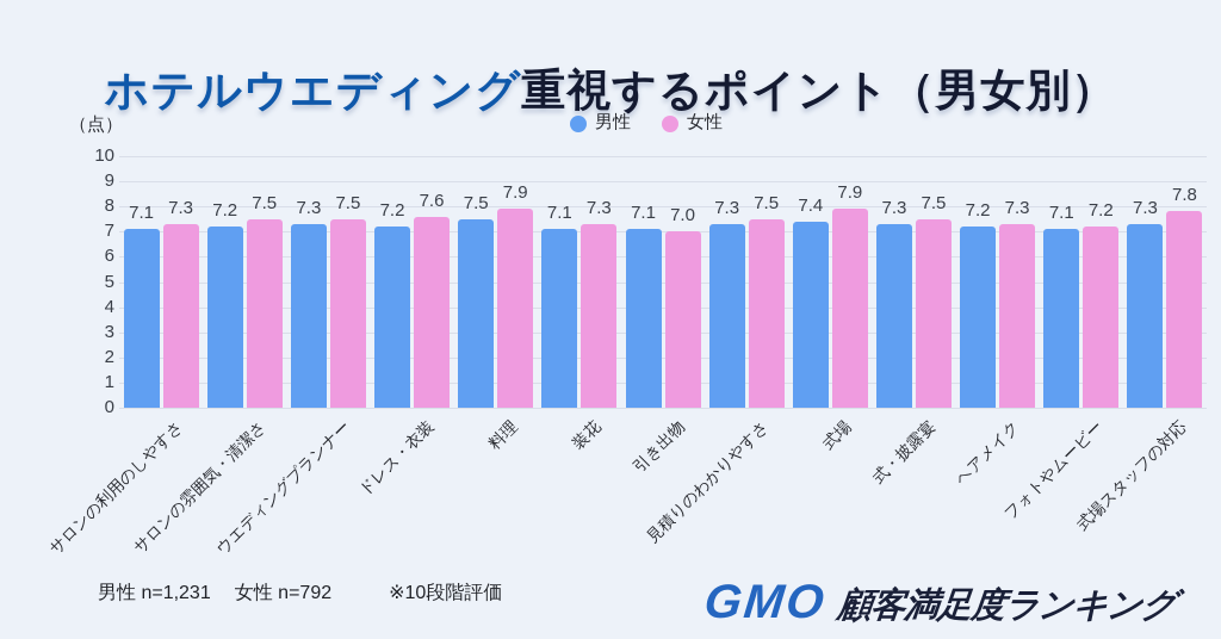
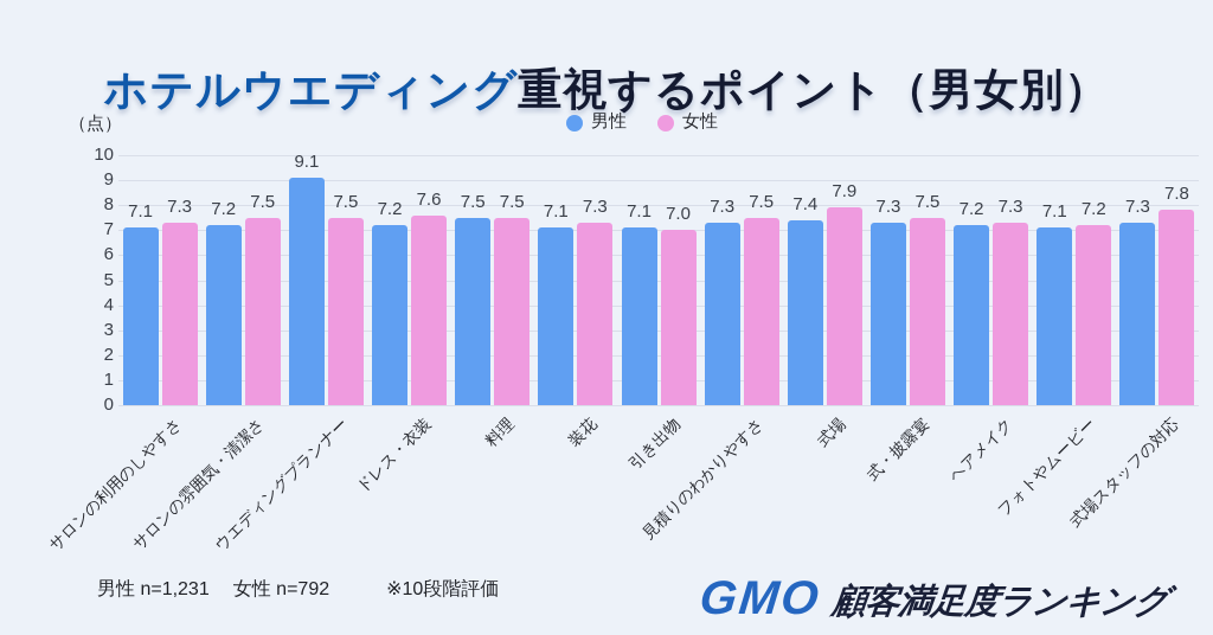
男性/ウエディングプランナー: 7.3 -> 9.1
女性/料理: 7.9 -> 7.5
